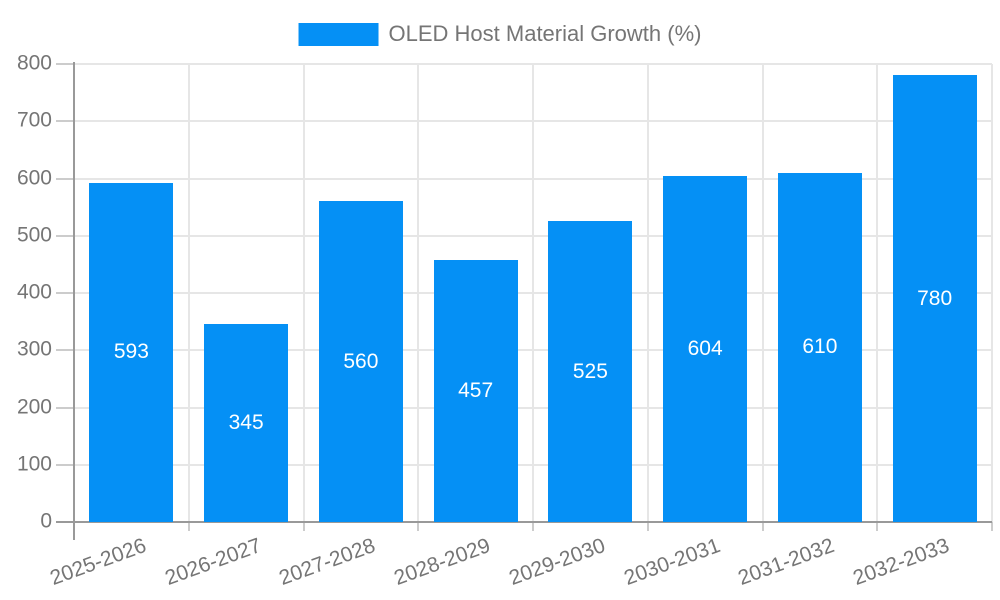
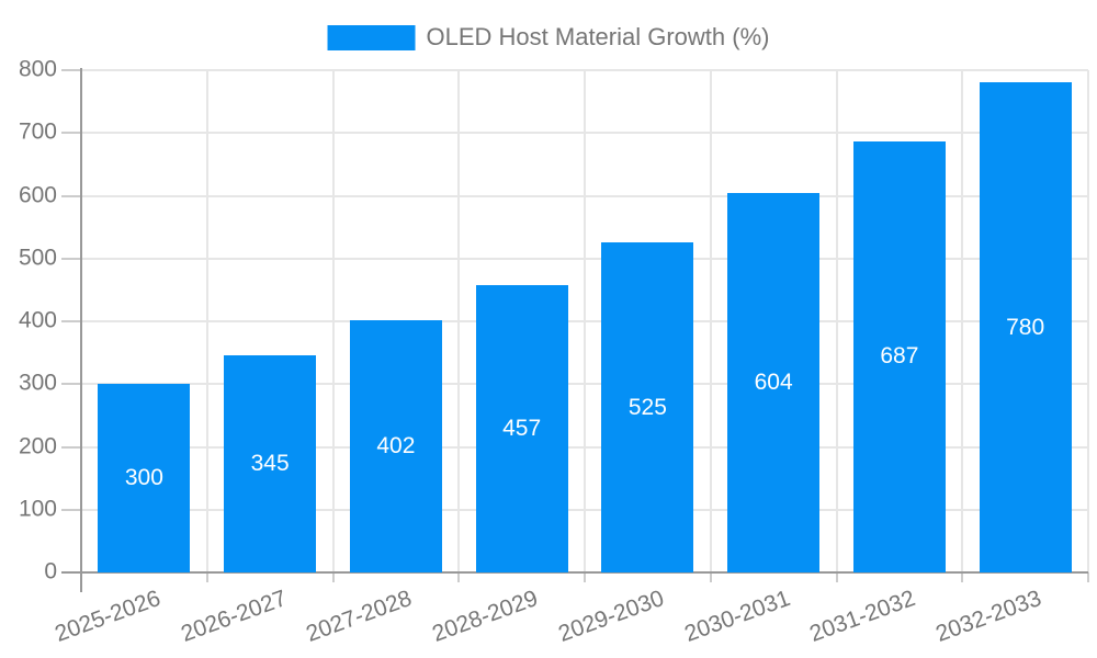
2025-2026: 593 -> 300
2027-2028: 560 -> 402
2031-2032: 610 -> 687
